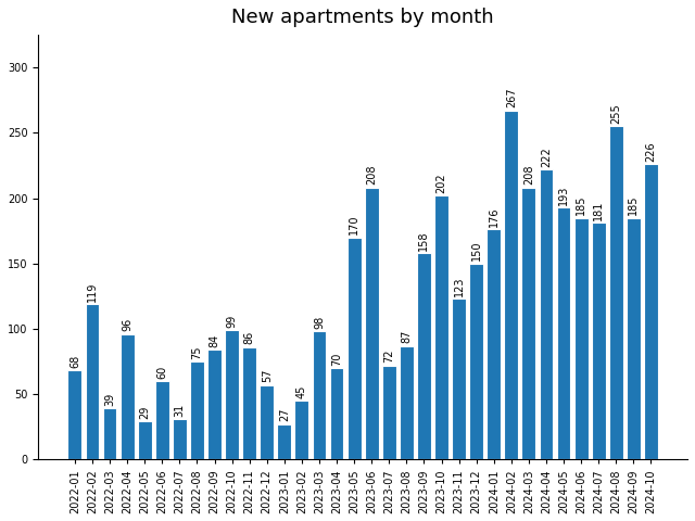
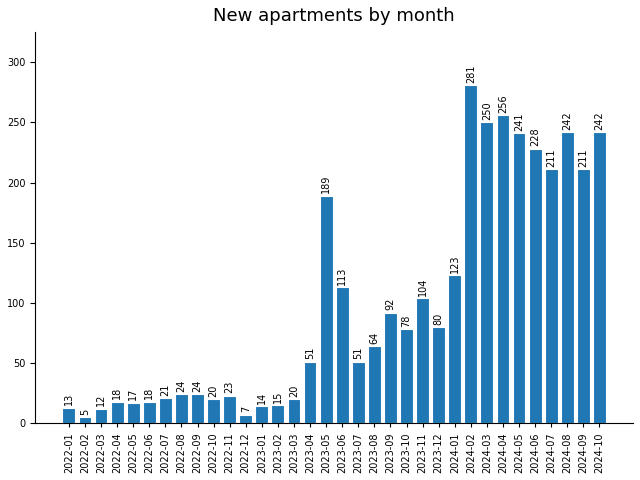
2022-01: 68 -> 13
2022-02: 119 -> 5
2022-03: 39 -> 12
2022-04: 96 -> 18
2022-05: 29 -> 17
2022-06: 60 -> 18
2022-07: 31 -> 21
2022-08: 75 -> 24
2022-09: 84 -> 24
2022-10: 99 -> 20
2022-11: 86 -> 23
2022-12: 57 -> 7
2023-01: 27 -> 14
2023-02: 45 -> 15
2023-03: 98 -> 20
2023-04: 70 -> 51
2023-05: 170 -> 189
2023-06: 208 -> 113
2023-07: 72 -> 51
2023-08: 87 -> 64
2023-09: 158 -> 92
2023-10: 202 -> 78
2023-11: 123 -> 104
2023-12: 150 -> 80
2024-01: 176 -> 123
2024-02: 267 -> 281
2024-03: 208 -> 250
2024-04: 222 -> 256
2024-05: 193 -> 241
2024-06: 185 -> 228
2024-07: 181 -> 211
2024-08: 255 -> 242
2024-09: 185 -> 211
2024-10: 226 -> 242
